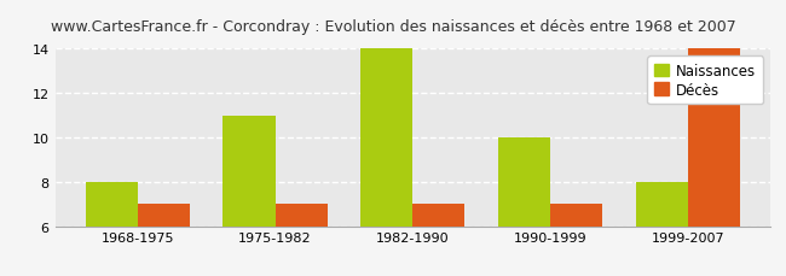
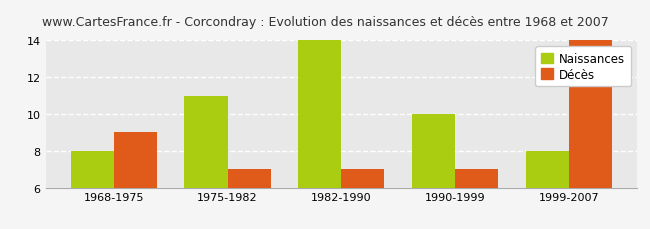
Décès/1968-1975: 7 -> 9
